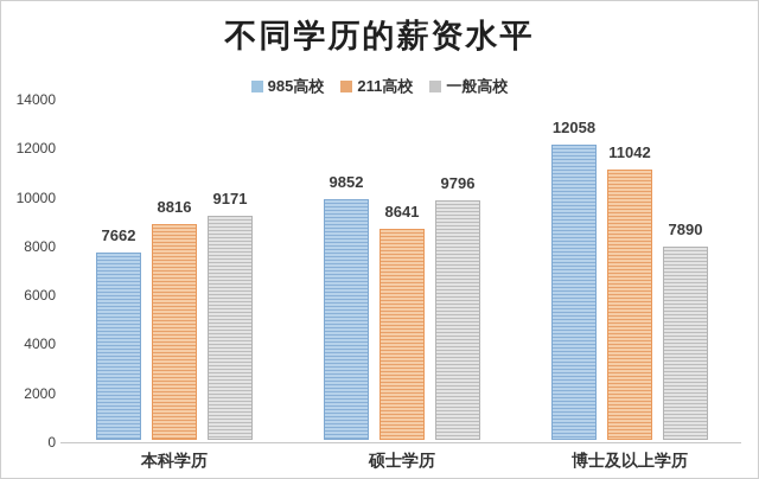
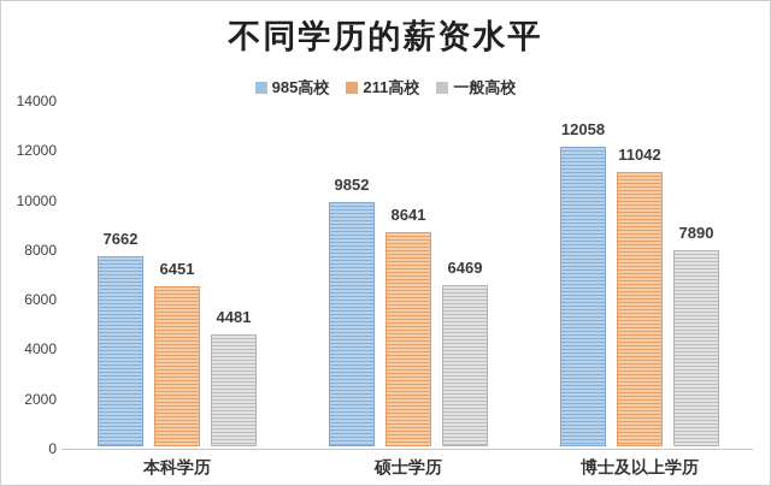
211高校/本科学历: 8816 -> 6451
一般高校/本科学历: 9171 -> 4481
一般高校/硕士学历: 9796 -> 6469
